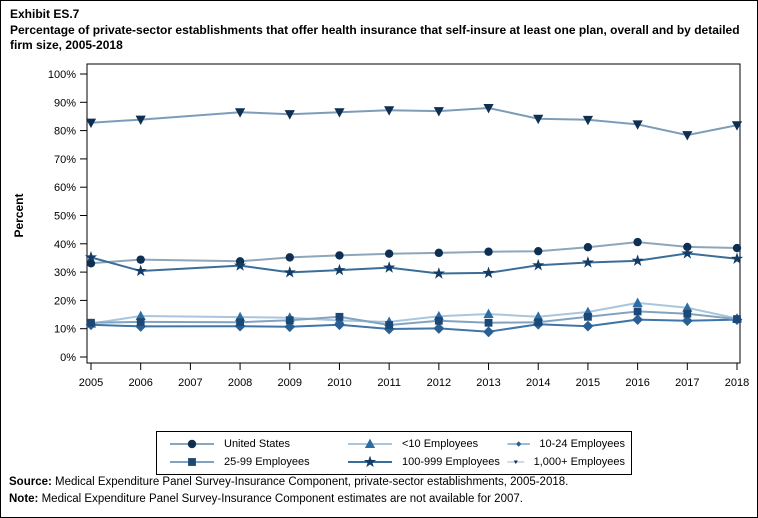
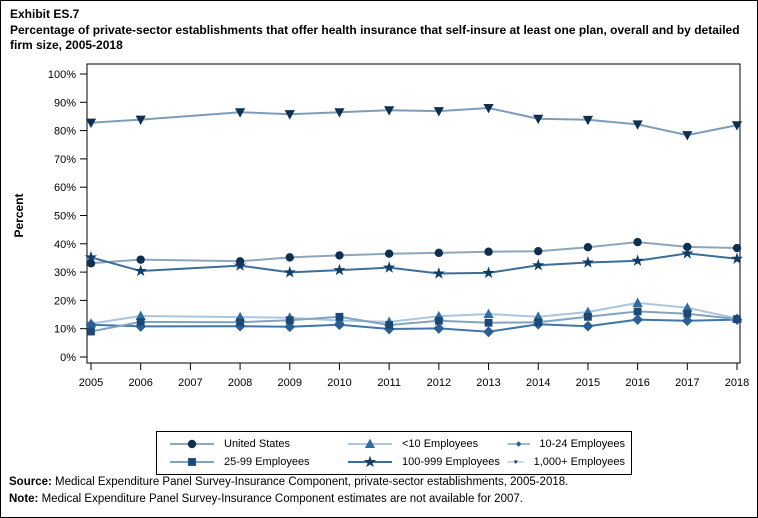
25-99 Employees/2005: 12% -> 9%
